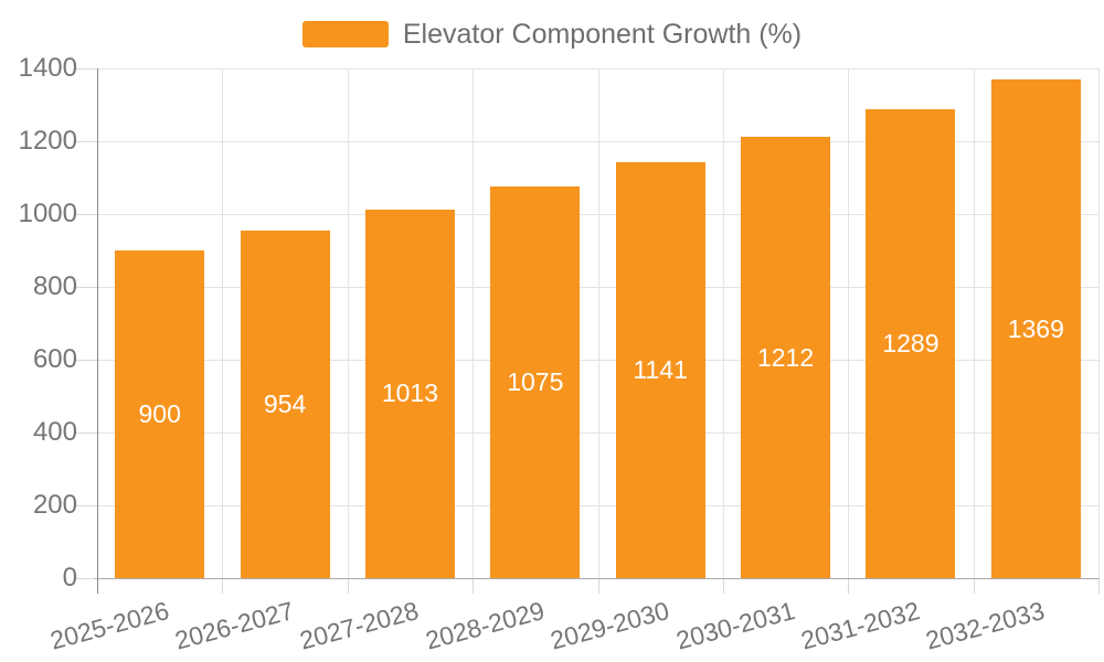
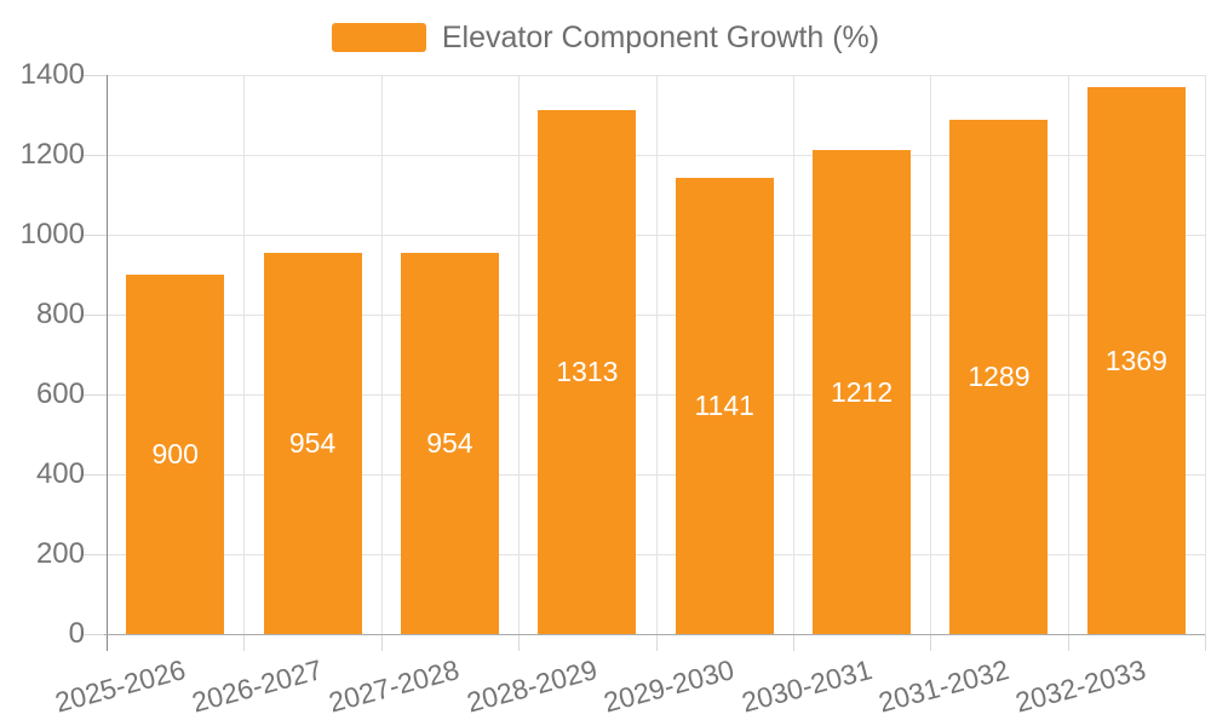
2027-2028: 1013 -> 954
2028-2029: 1075 -> 1313
